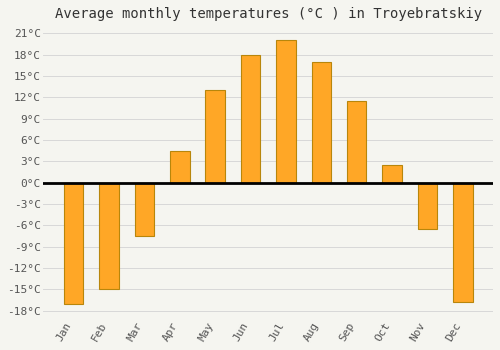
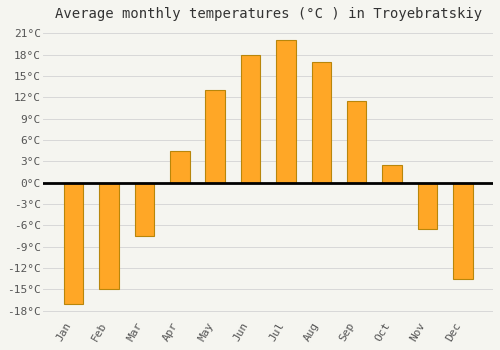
Dec: -16.8°C -> -13.5°C
